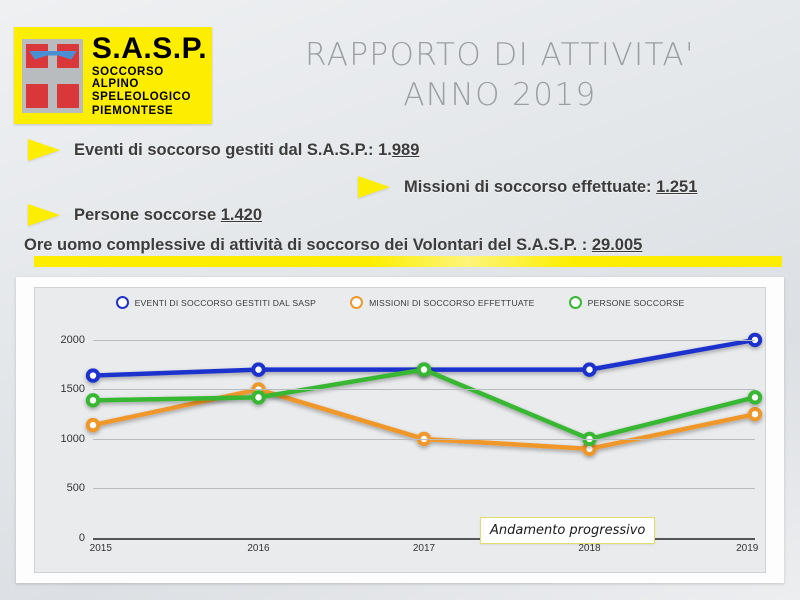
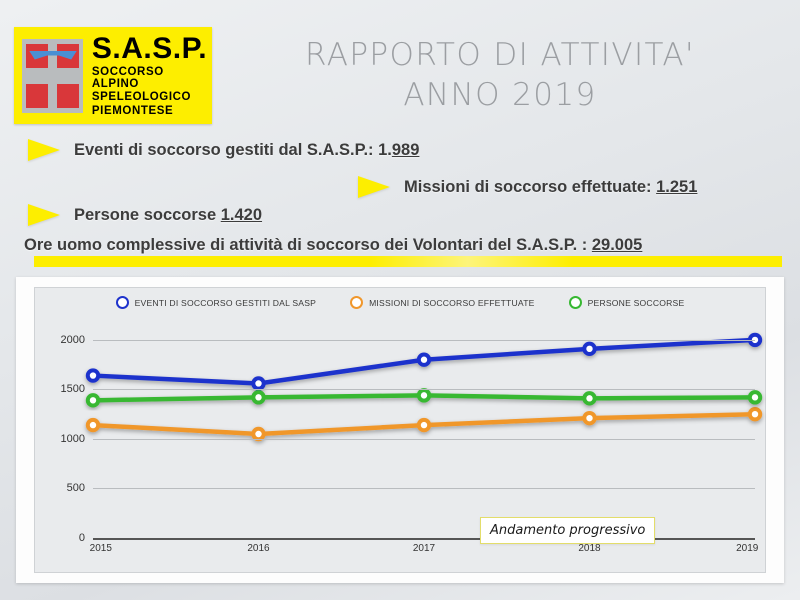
EVENTI DI SOCCORSO GESTITI DAL SASP/2016: 1700 -> 1600
MISSIONI DI SOCCORSO EFFETTUATE/2016: 1500 -> 1000
EVENTI DI SOCCORSO GESTITI DAL SASP/2017: 1700 -> 1800
MISSIONI DI SOCCORSO EFFETTUATE/2017: 1000 -> 1100
PERSONE SOCCORSE/2017: 1700 -> 1400
EVENTI DI SOCCORSO GESTITI DAL SASP/2018: 1700 -> 1900
MISSIONI DI SOCCORSO EFFETTUATE/2018: 900 -> 1200
PERSONE SOCCORSE/2018: 1000 -> 1400
